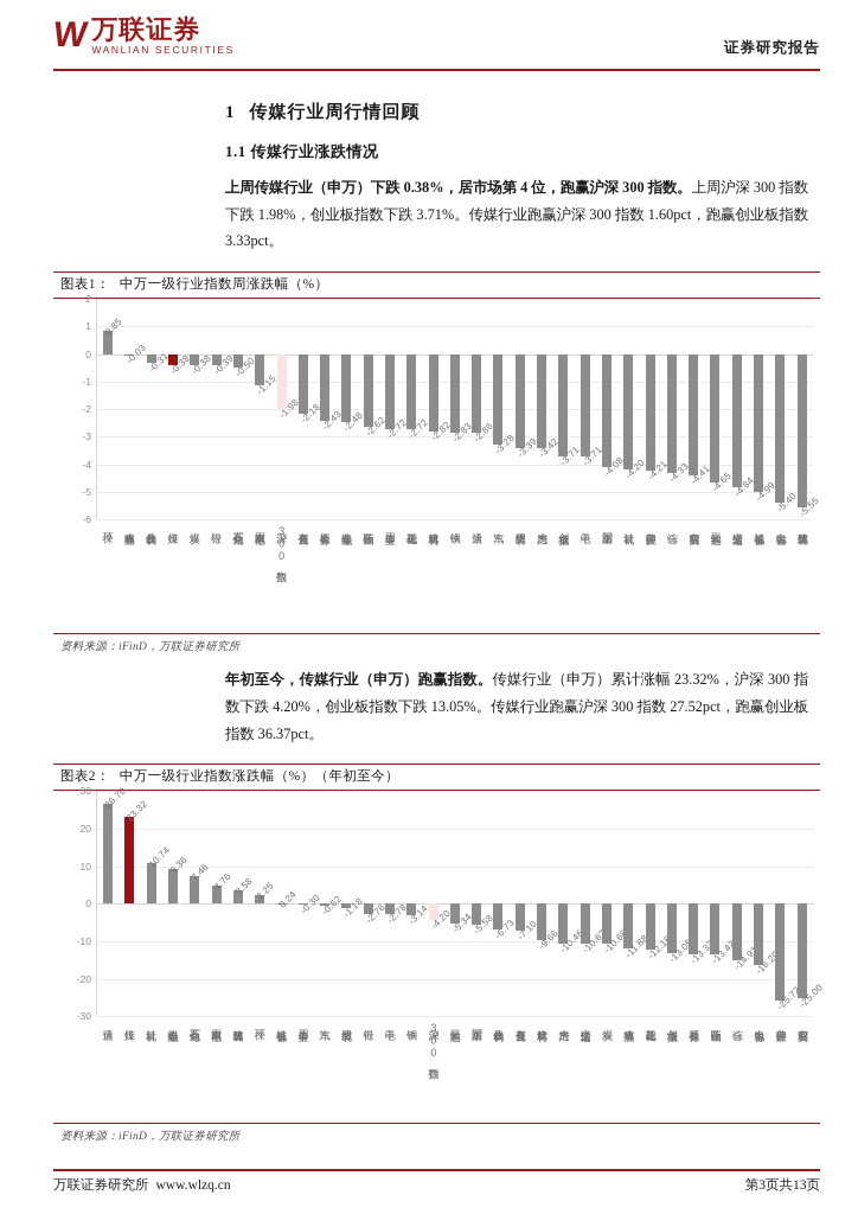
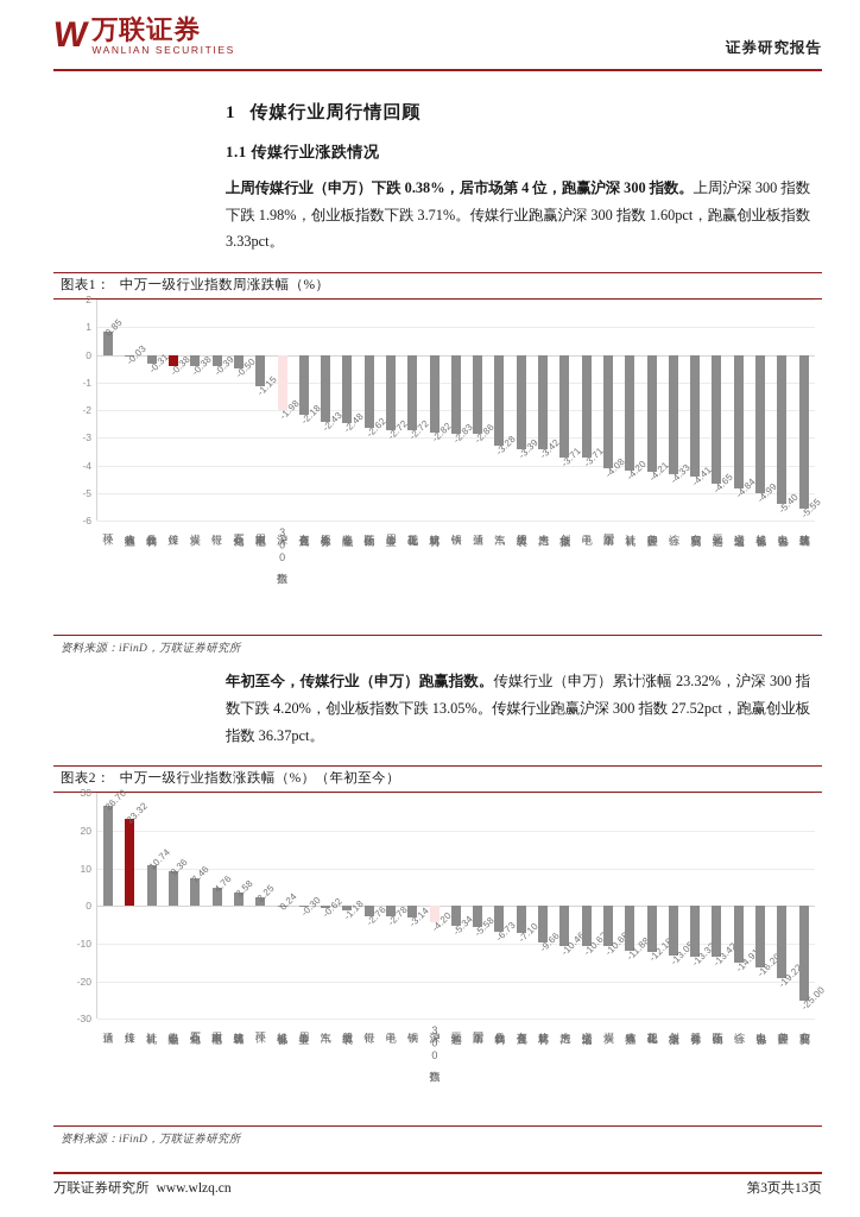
中万一级行业指数涨跌幅（%）（年初至今）/美容护理: -25.72 -> -19.22
